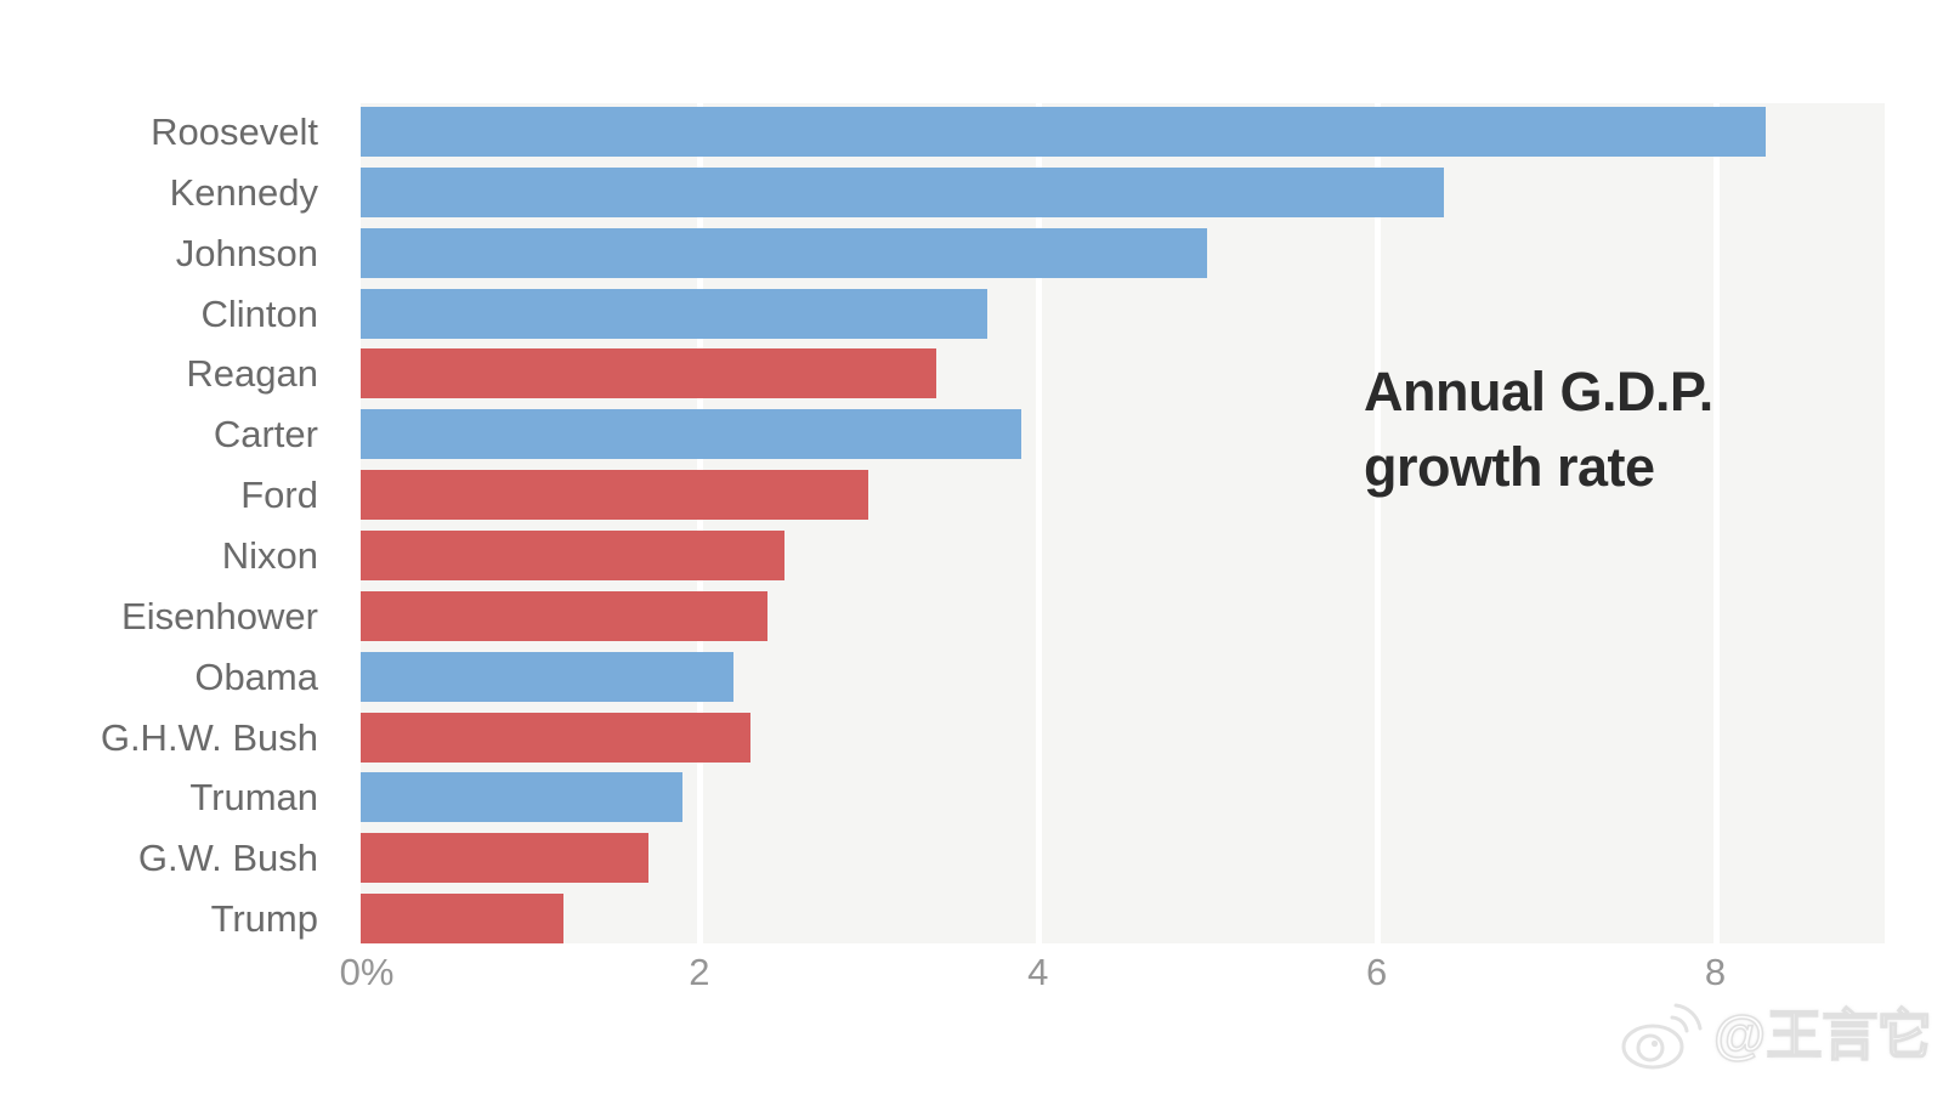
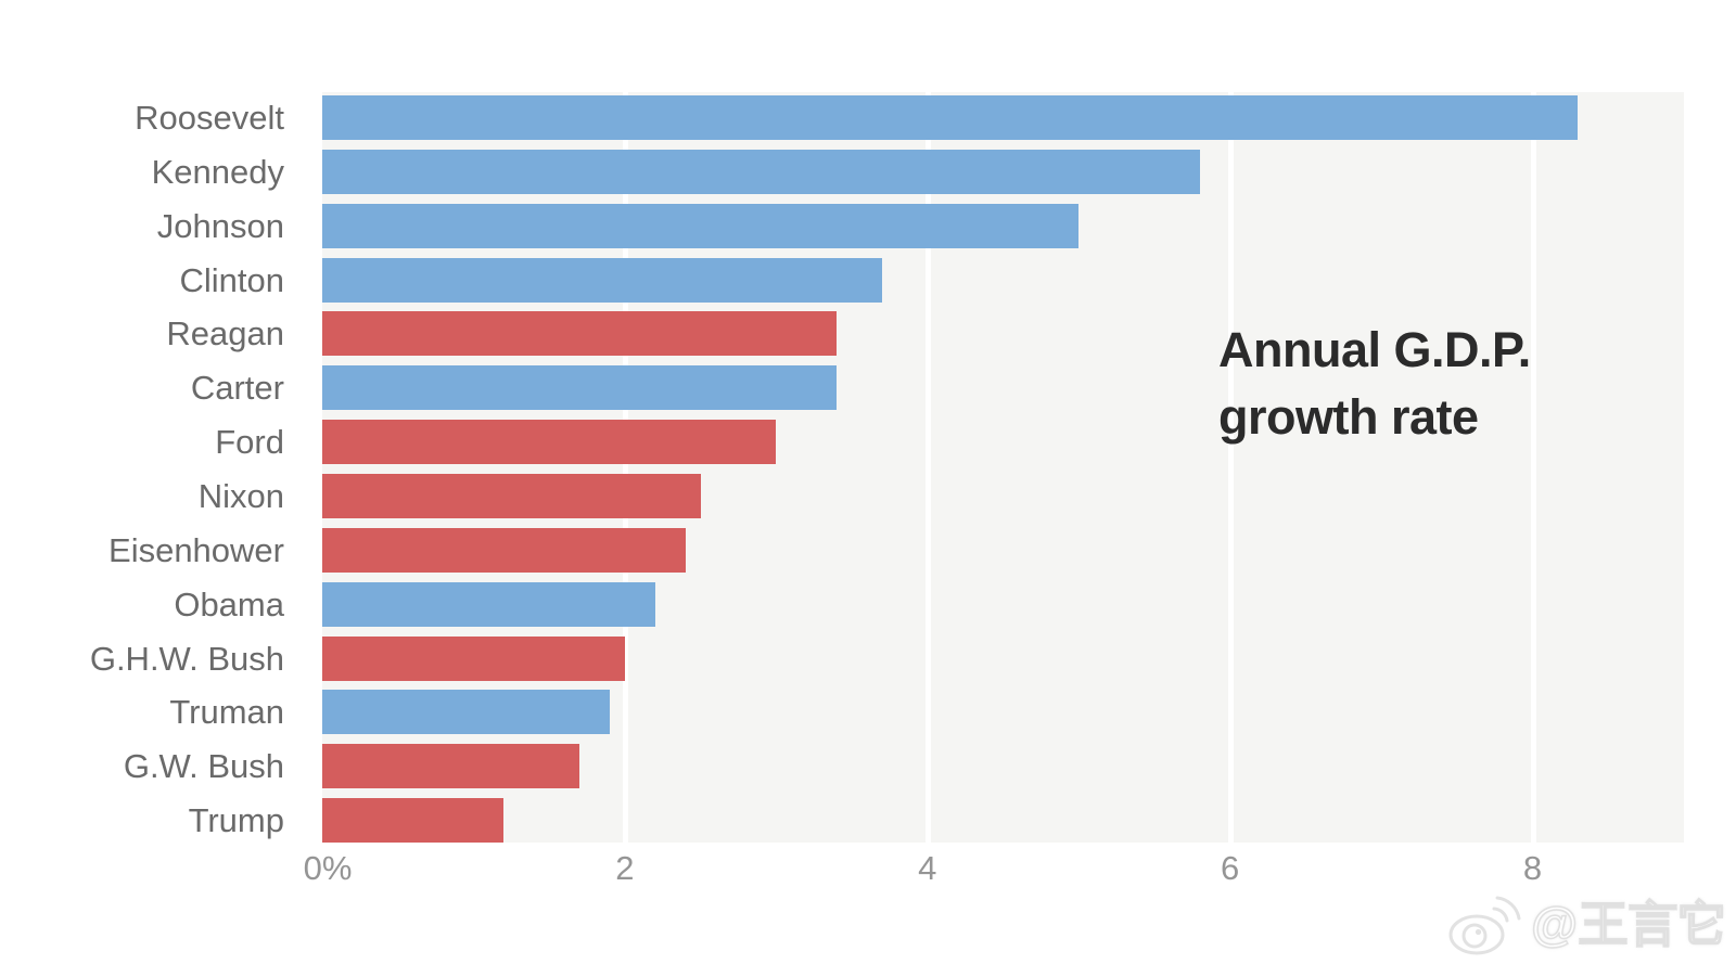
Kennedy: 6.4 -> 5.8
Carter: 3.9 -> 3.4
G.H.W. Bush: 2.3 -> 2.0
